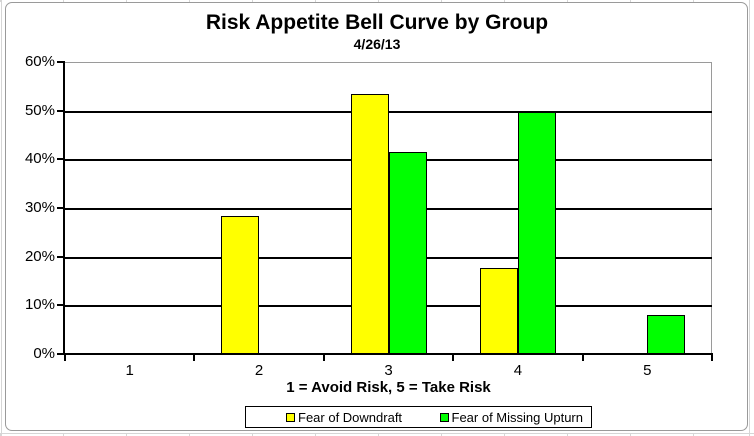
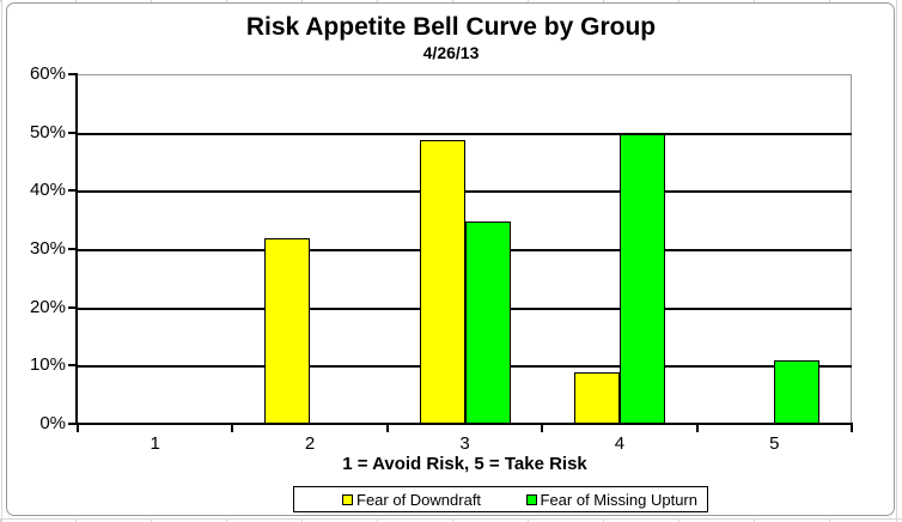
Fear of Downdraft/2: 29% -> 32%
Fear of Downdraft/3: 54% -> 49%
Fear of Missing Upturn/3: 42% -> 35%
Fear of Downdraft/4: 18% -> 9%
Fear of Missing Upturn/5: 8% -> 11%
